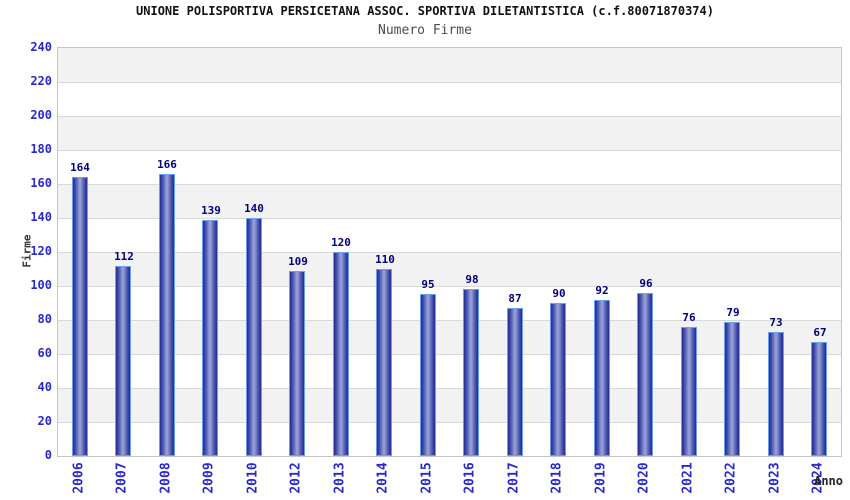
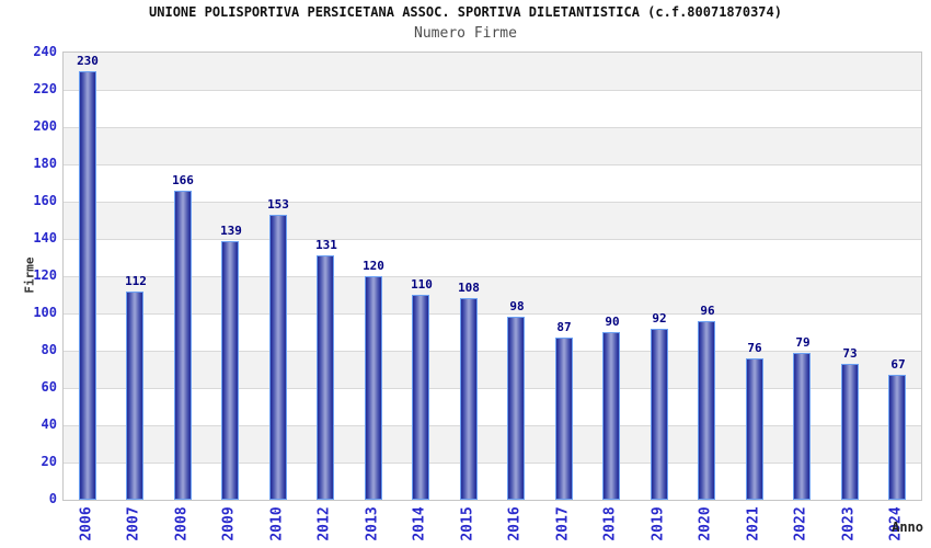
2006: 164 -> 230
2010: 140 -> 153
2012: 109 -> 131
2015: 95 -> 108
